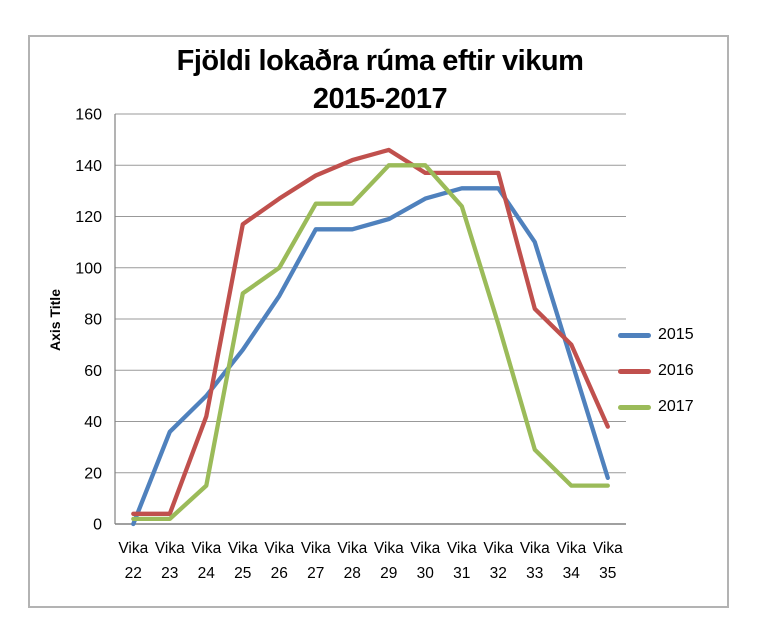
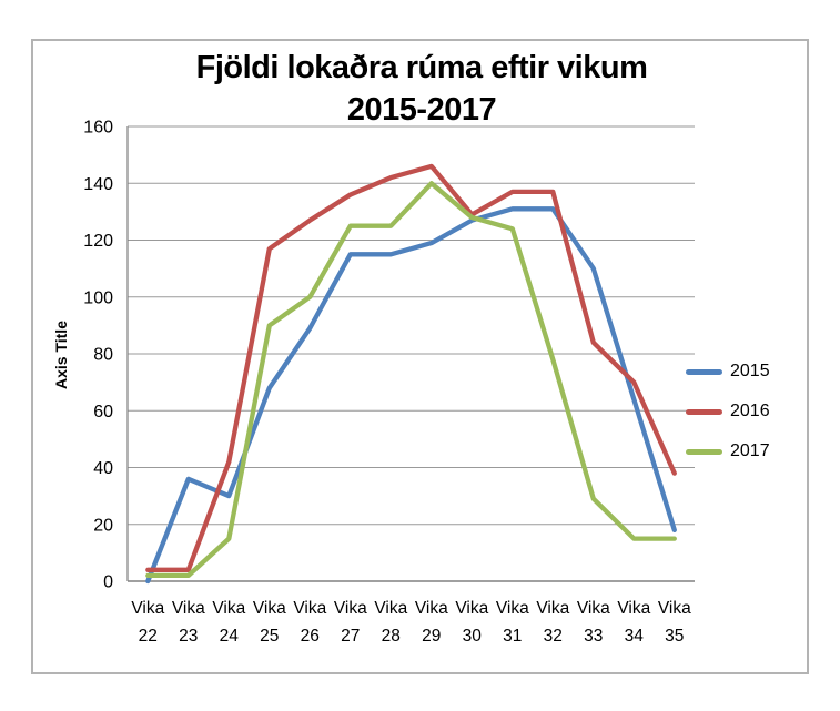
2015/Vika 24: 50 -> 30
2016/Vika 30: 137 -> 129
2017/Vika 30: 140 -> 128
